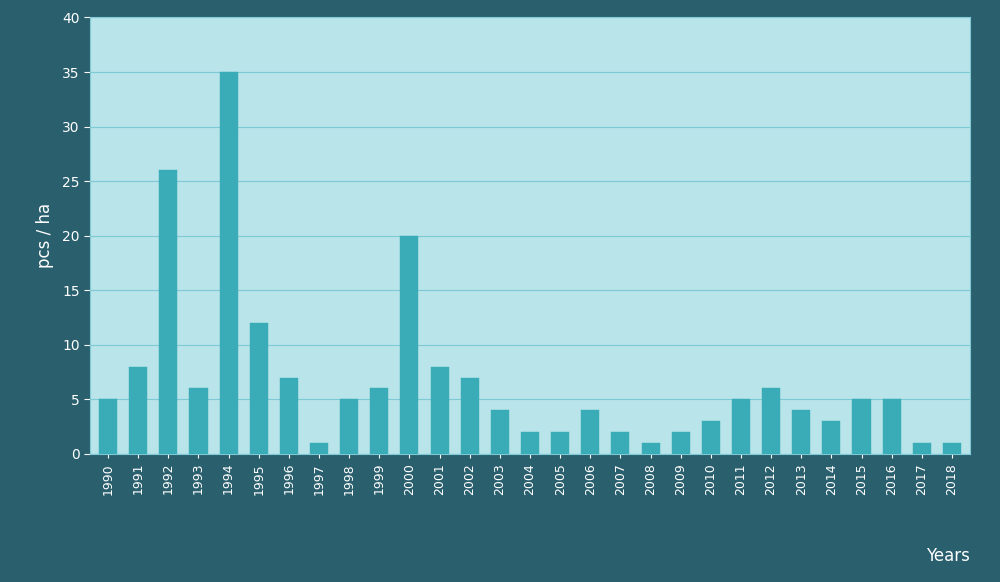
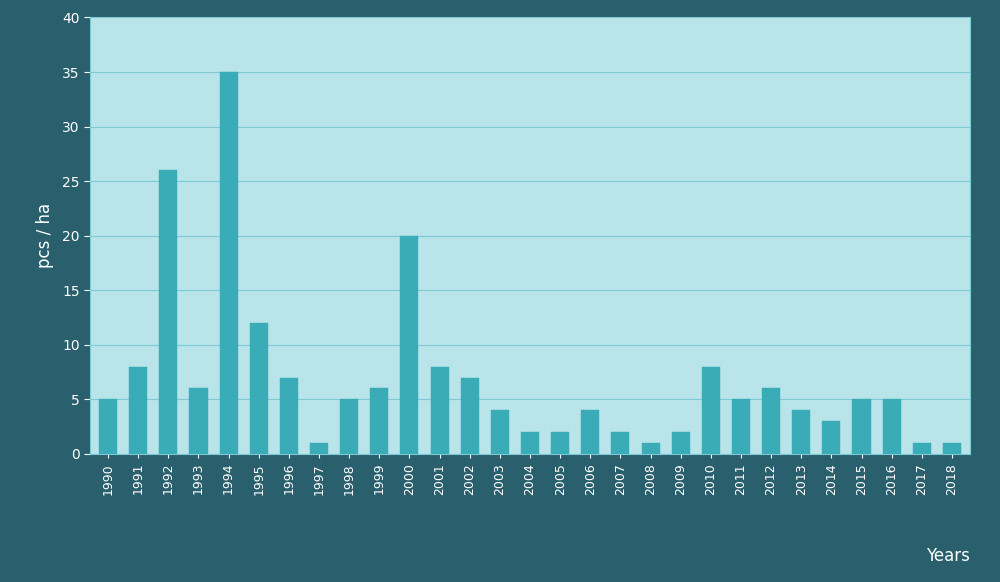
2010: 3 -> 8
